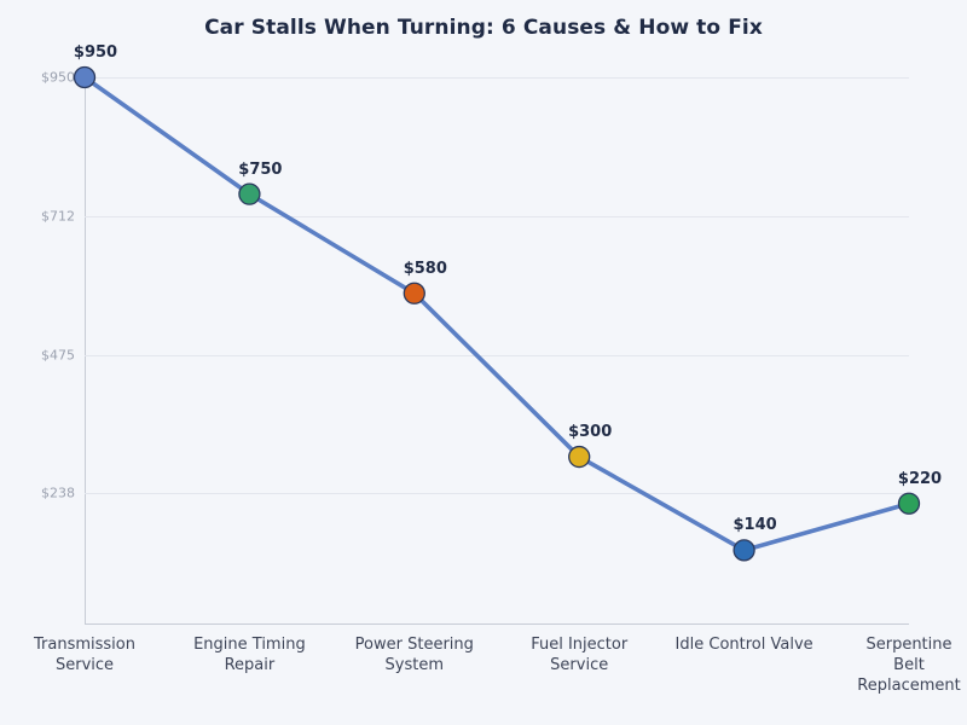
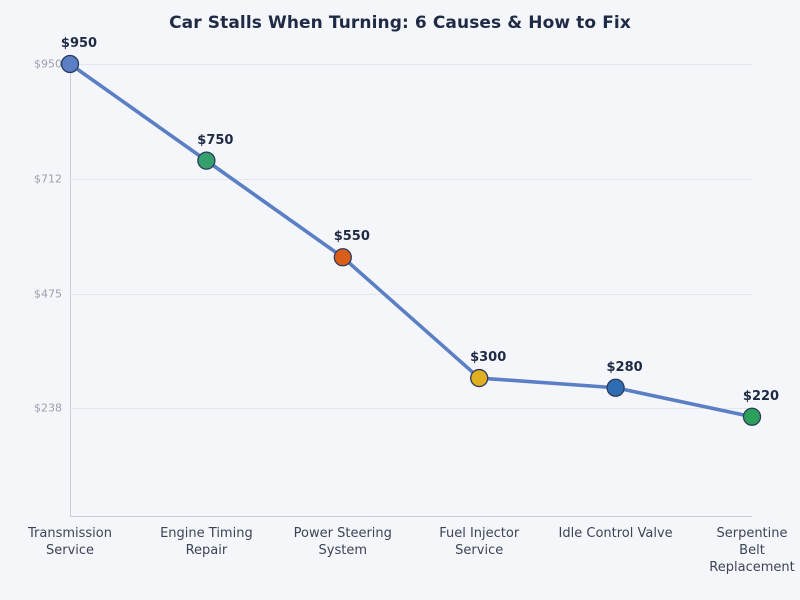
Power Steering System: $580 -> $550
Idle Control Valve: $140 -> $280
